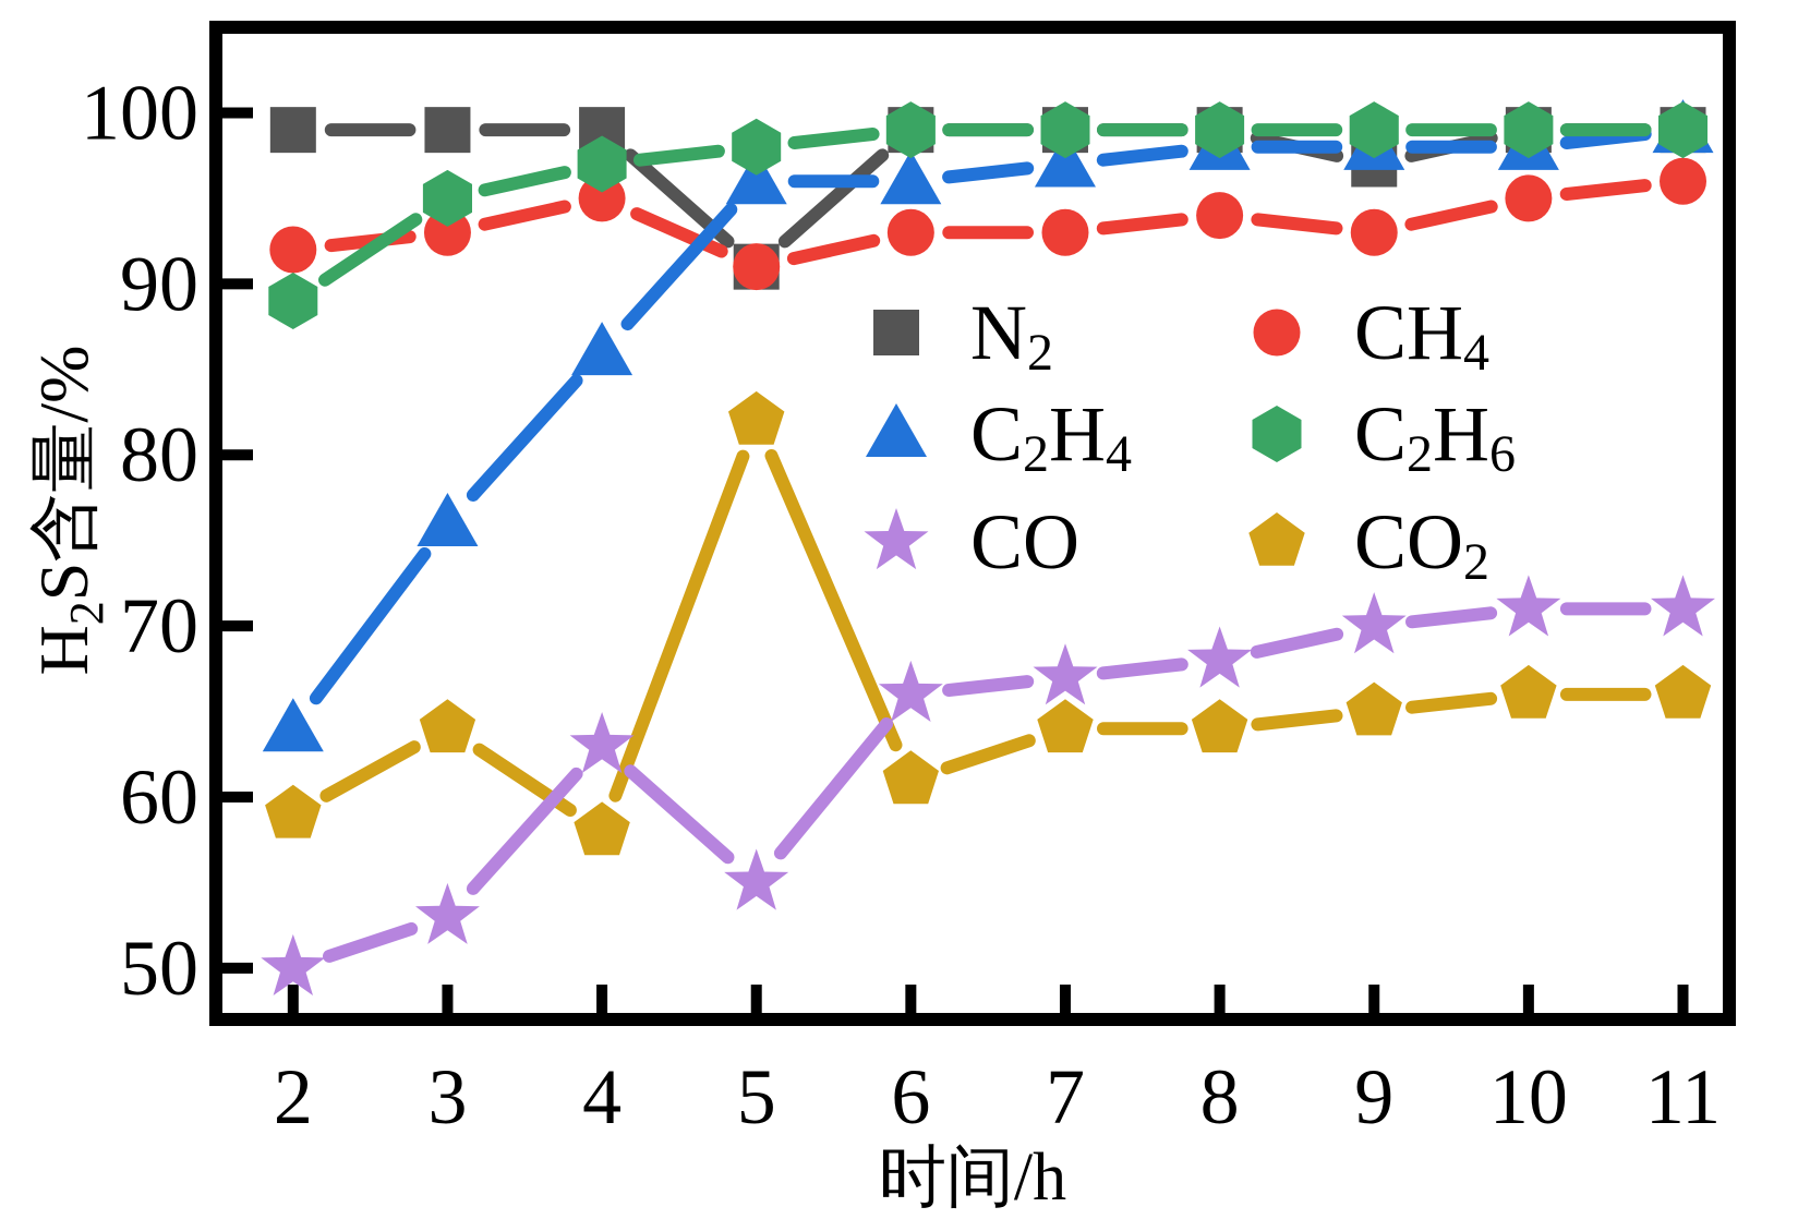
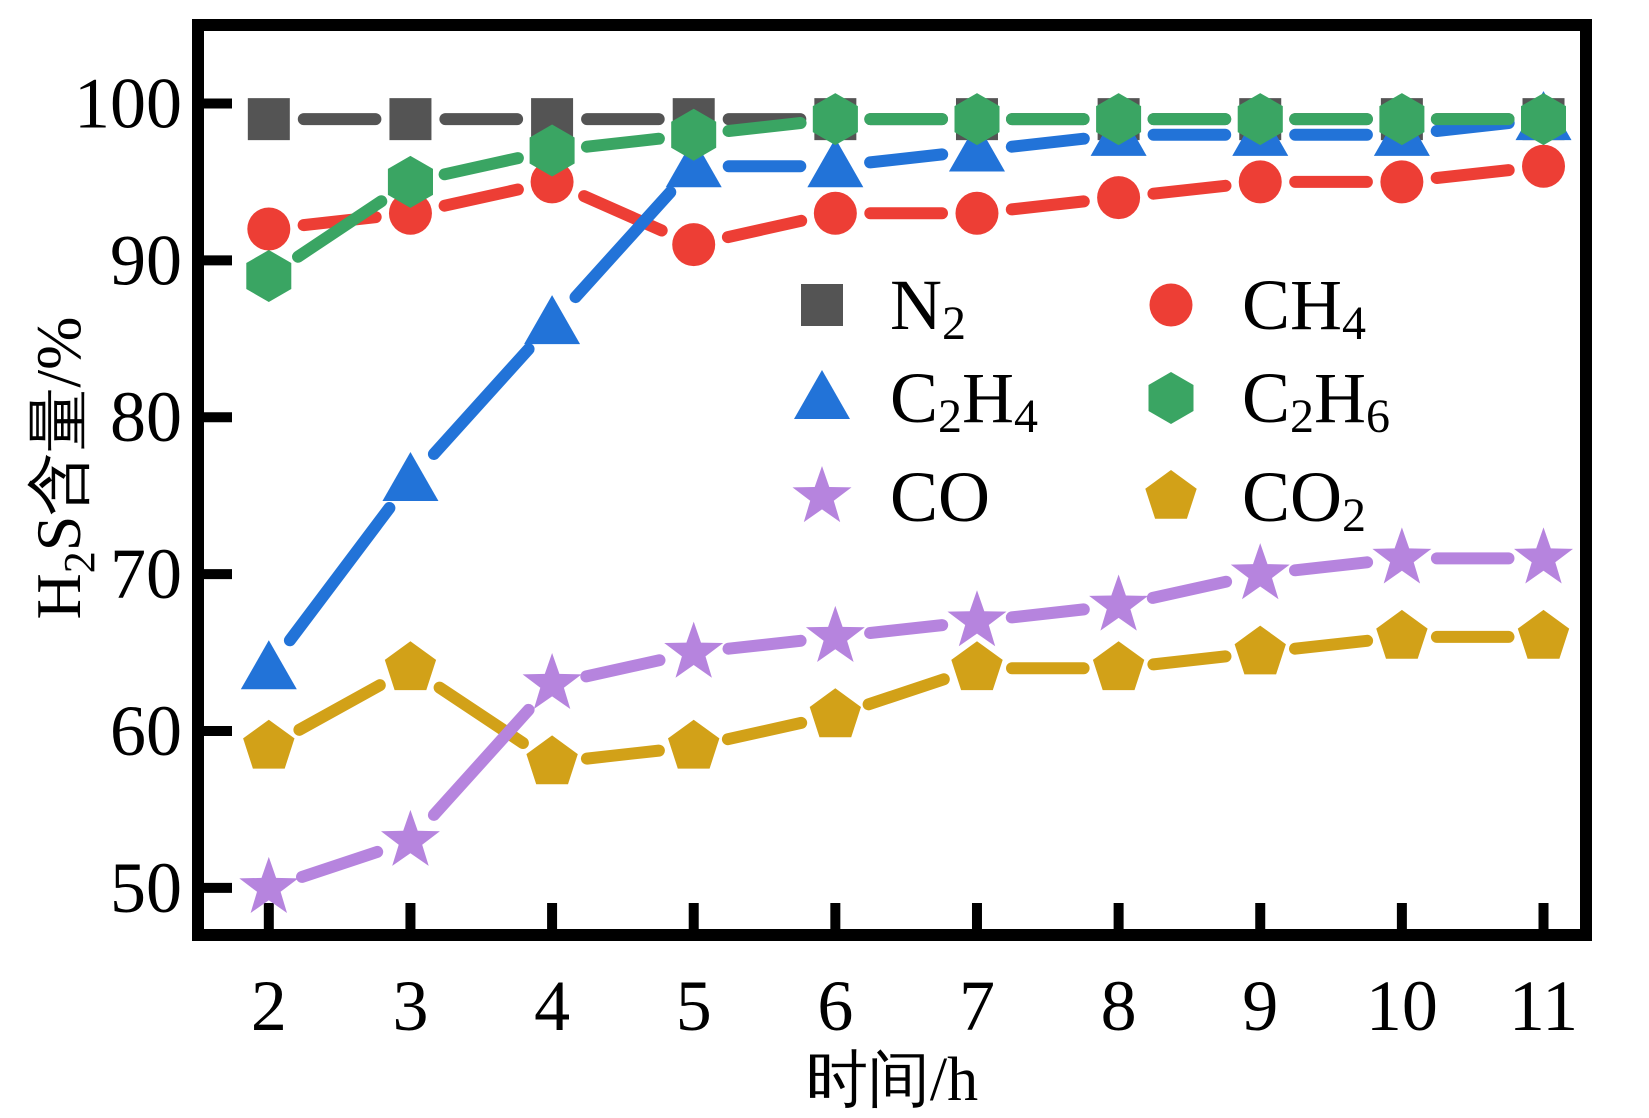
N2/5: 91 -> 99
CO2/5: 82 -> 59
CO/5: 55 -> 65
N2/9: 97 -> 99
CH4/9: 93 -> 95
